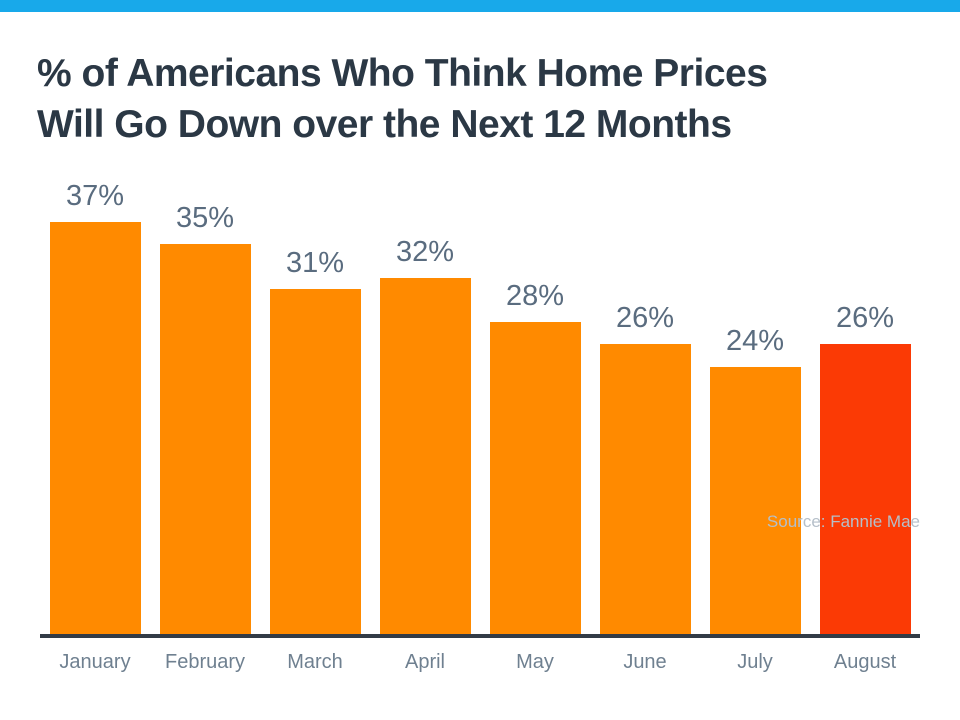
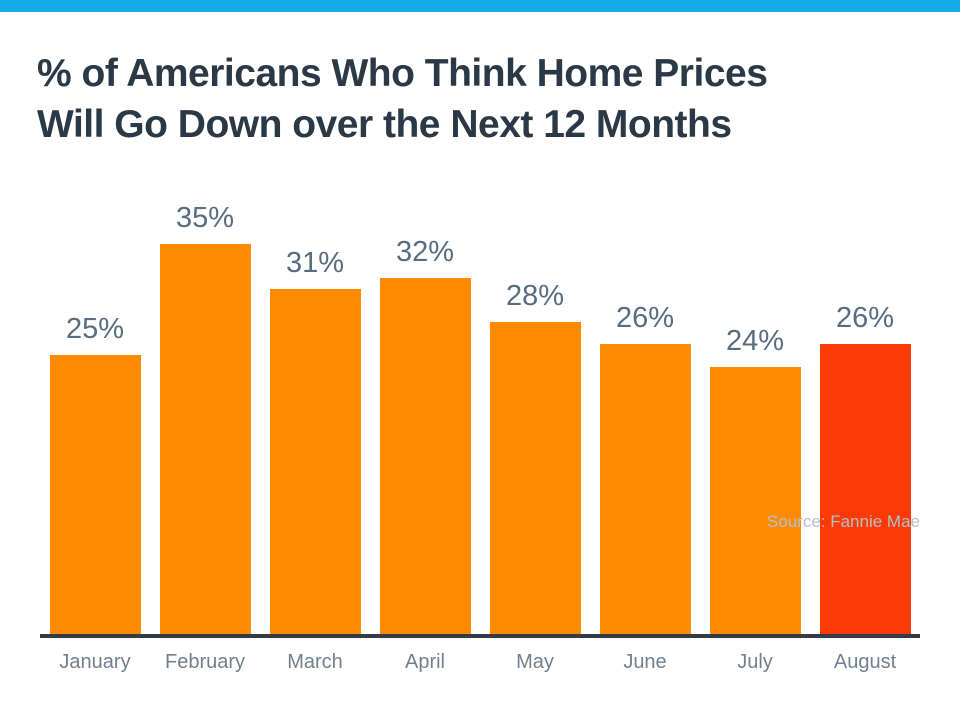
January: 37% -> 25%
